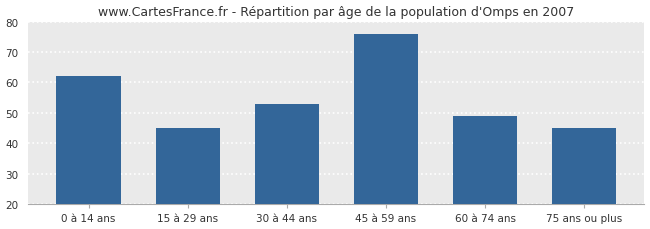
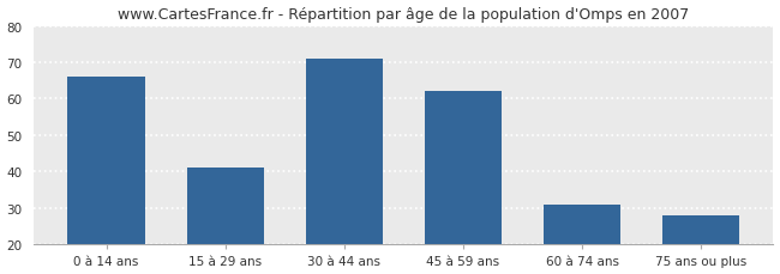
0 à 14 ans: 62 -> 66
15 à 29 ans: 45 -> 41
30 à 44 ans: 53 -> 71
45 à 59 ans: 76 -> 62
60 à 74 ans: 49 -> 31
75 ans ou plus: 45 -> 28
